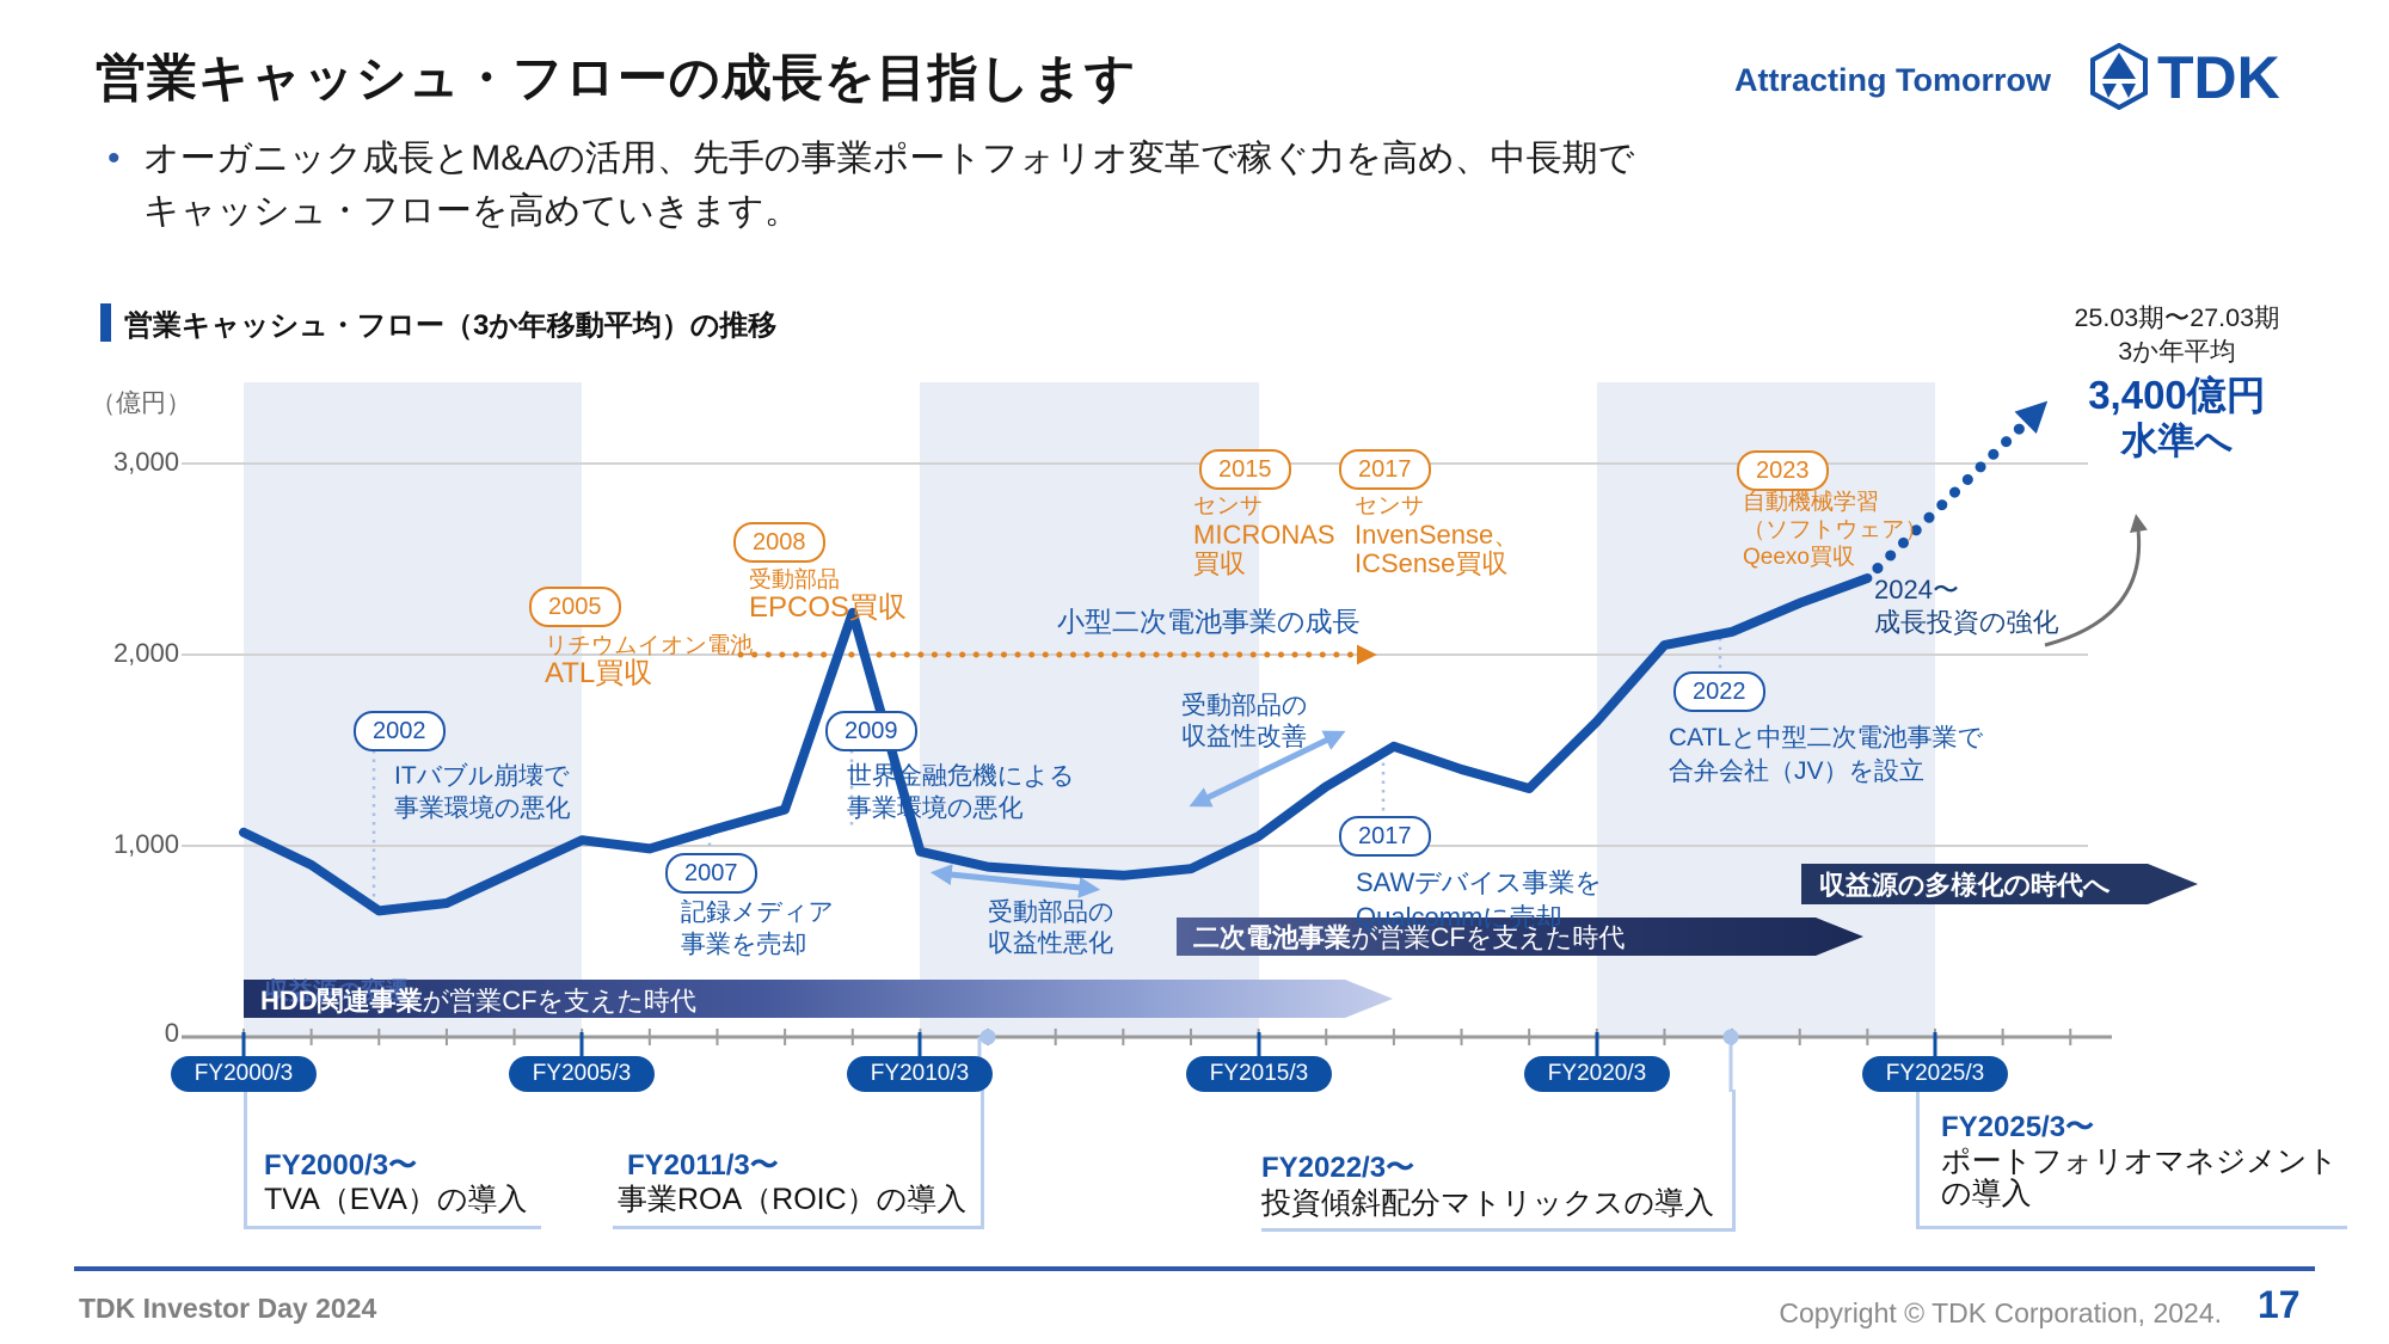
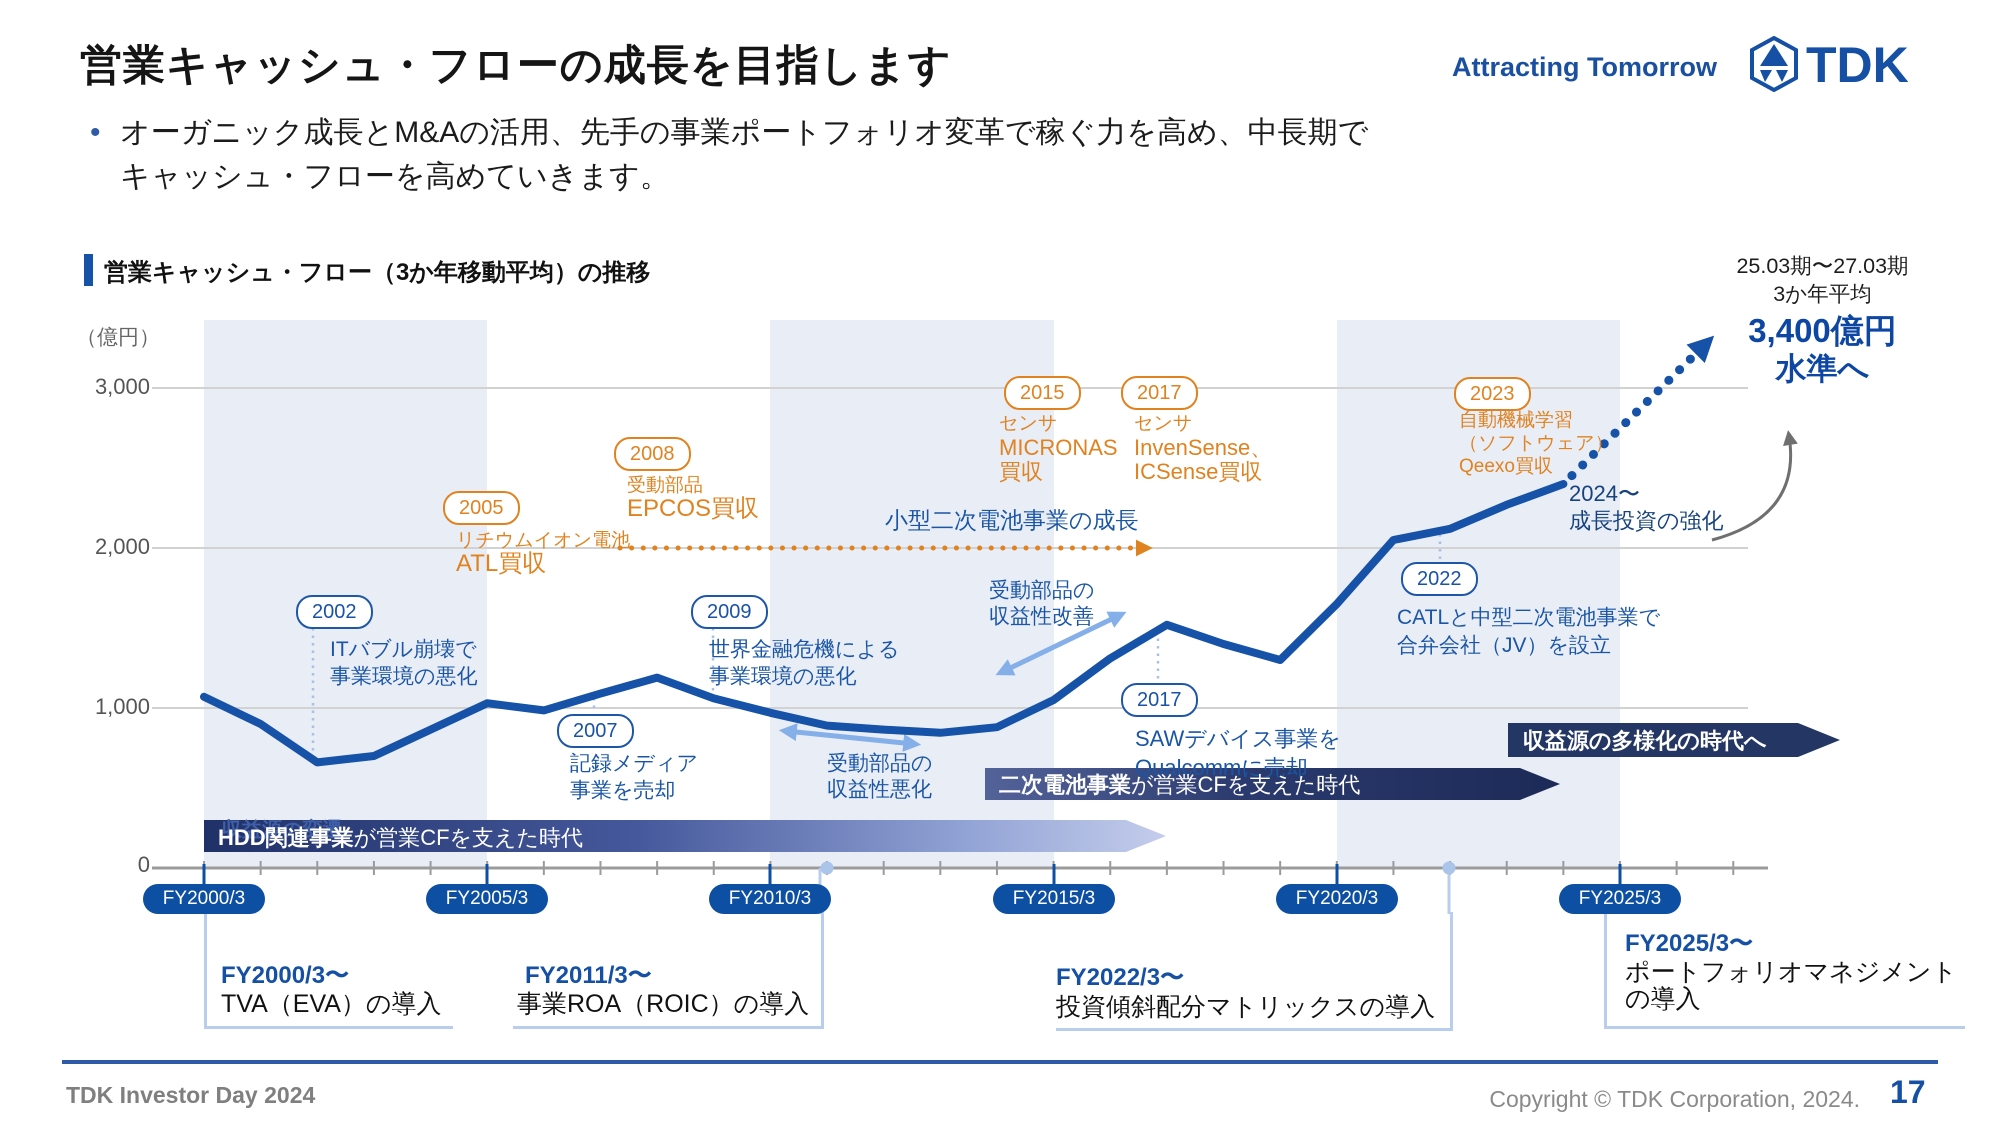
2009: 2220 -> 1060
